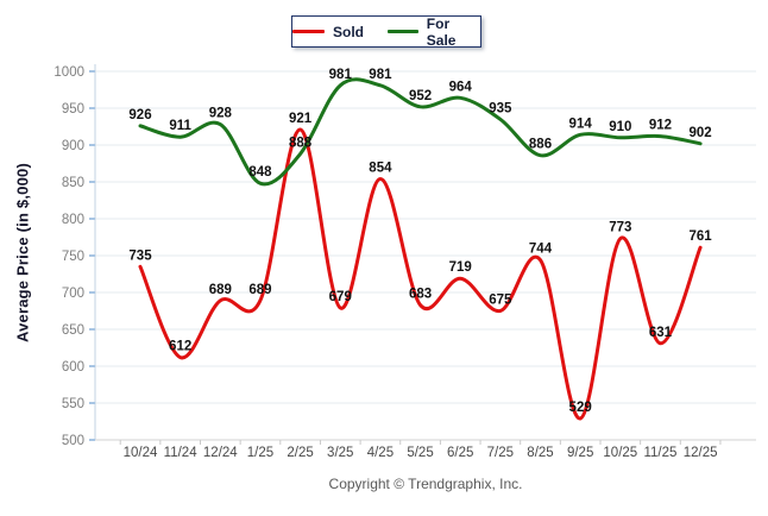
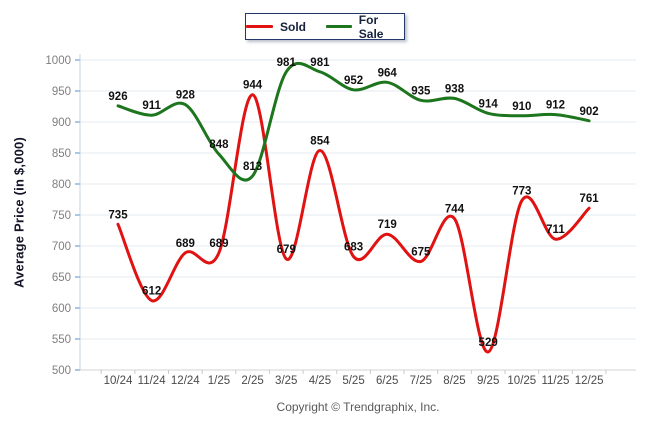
Sold/2/25: 921 -> 944
For Sale/2/25: 888 -> 813
For Sale/8/25: 886 -> 938
Sold/11/25: 631 -> 711
